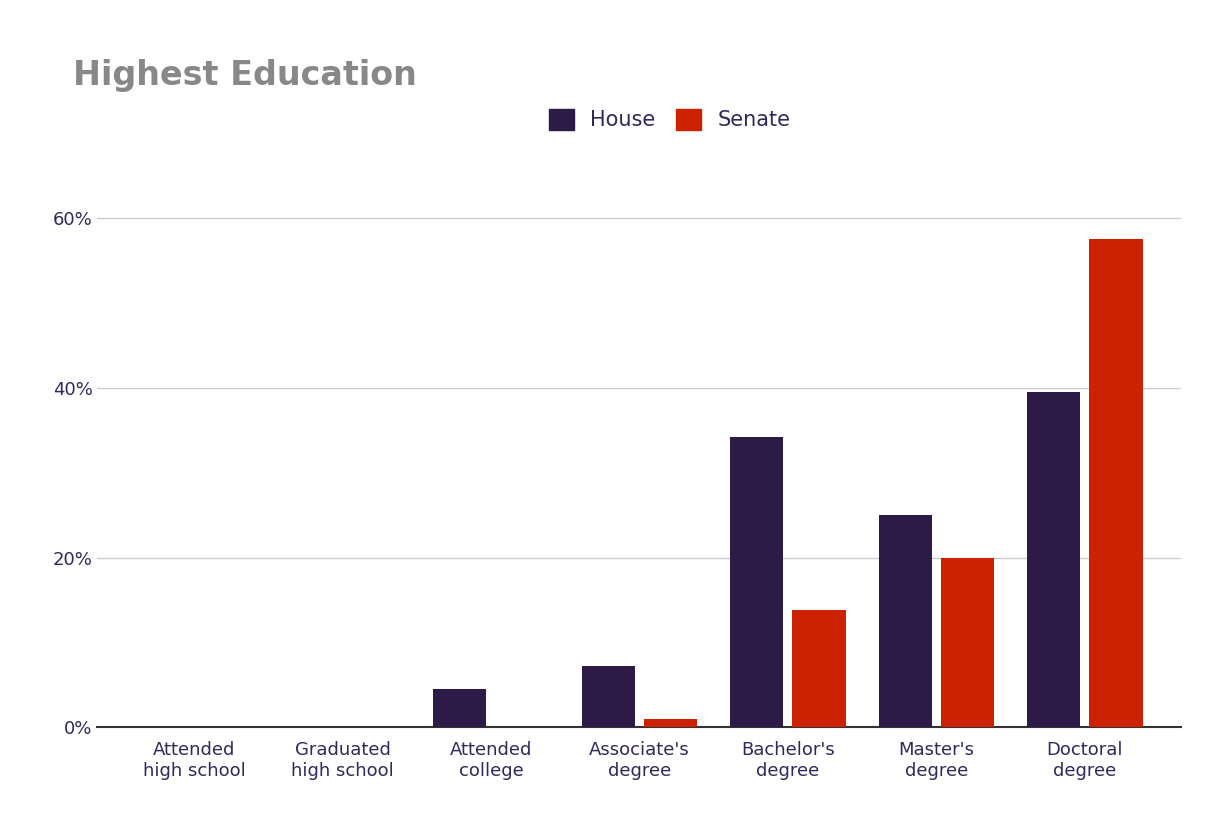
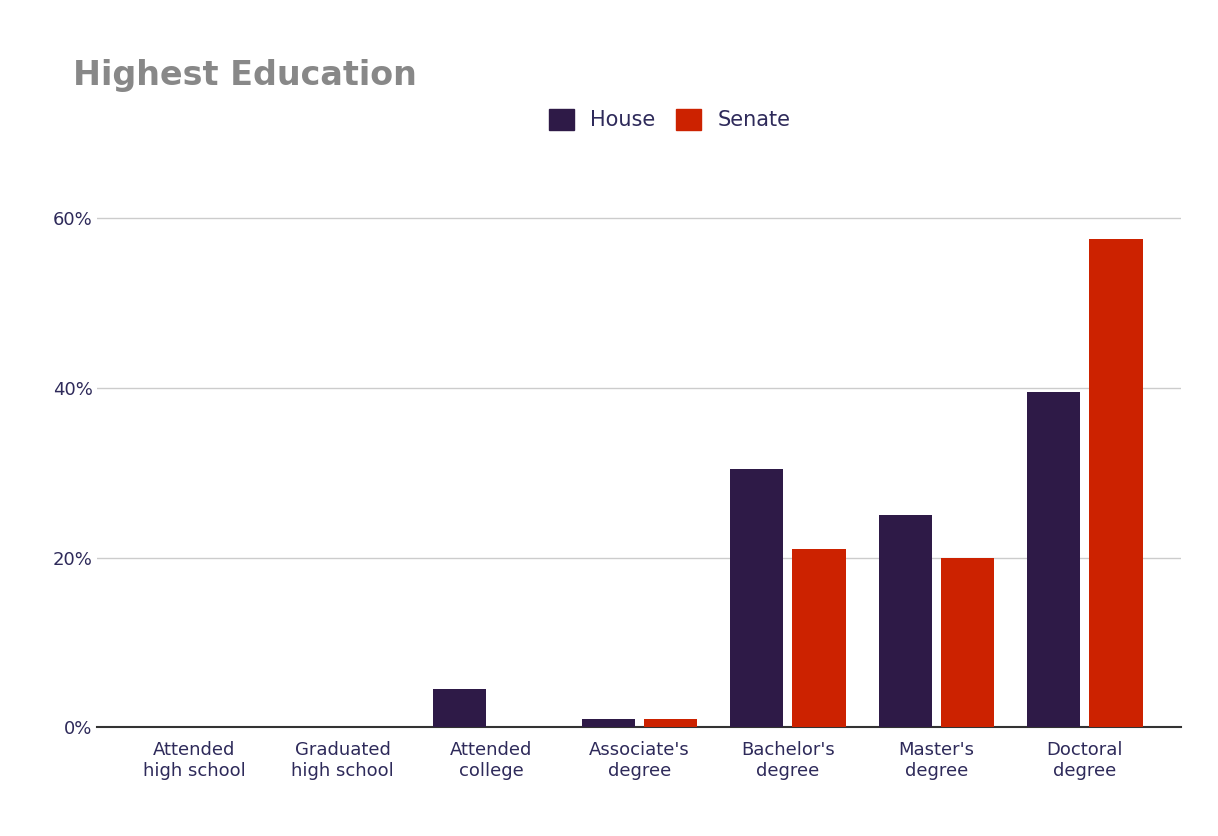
House/Associate's degree: 7.2% -> 1.0%
House/Bachelor's degree: 34.2% -> 30.5%
Senate/Bachelor's degree: 13.8% -> 21.0%
